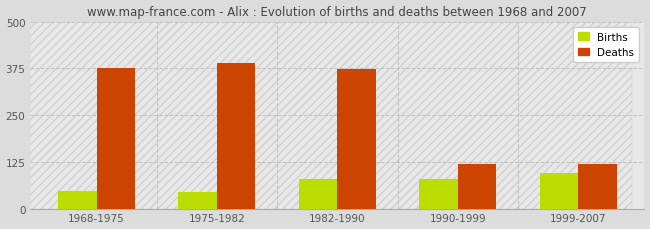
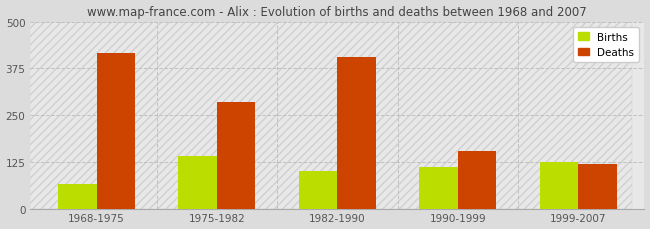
Births/1968-1975: 48 -> 65
Deaths/1968-1975: 375 -> 415
Births/1975-1982: 45 -> 140
Deaths/1975-1982: 390 -> 285
Births/1982-1990: 80 -> 100
Deaths/1982-1990: 373 -> 405
Births/1990-1999: 78 -> 110
Deaths/1990-1999: 120 -> 155
Births/1999-2007: 95 -> 125
